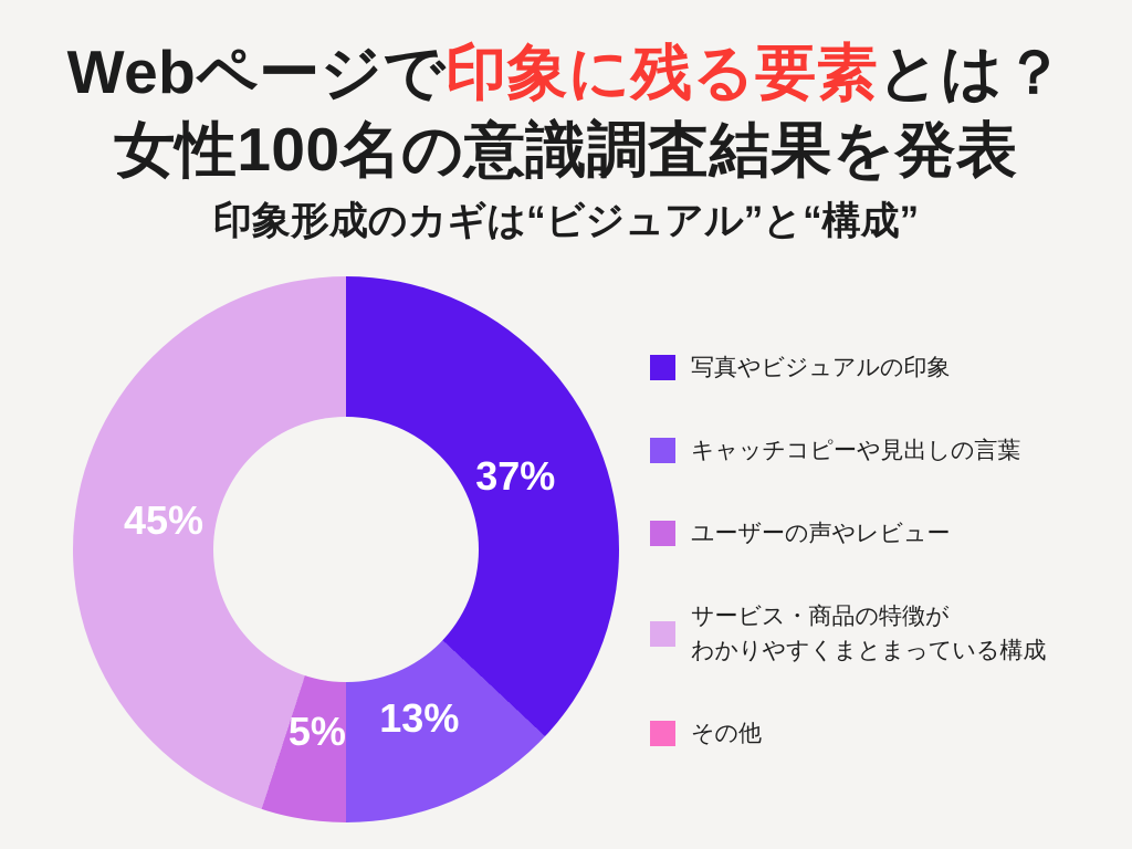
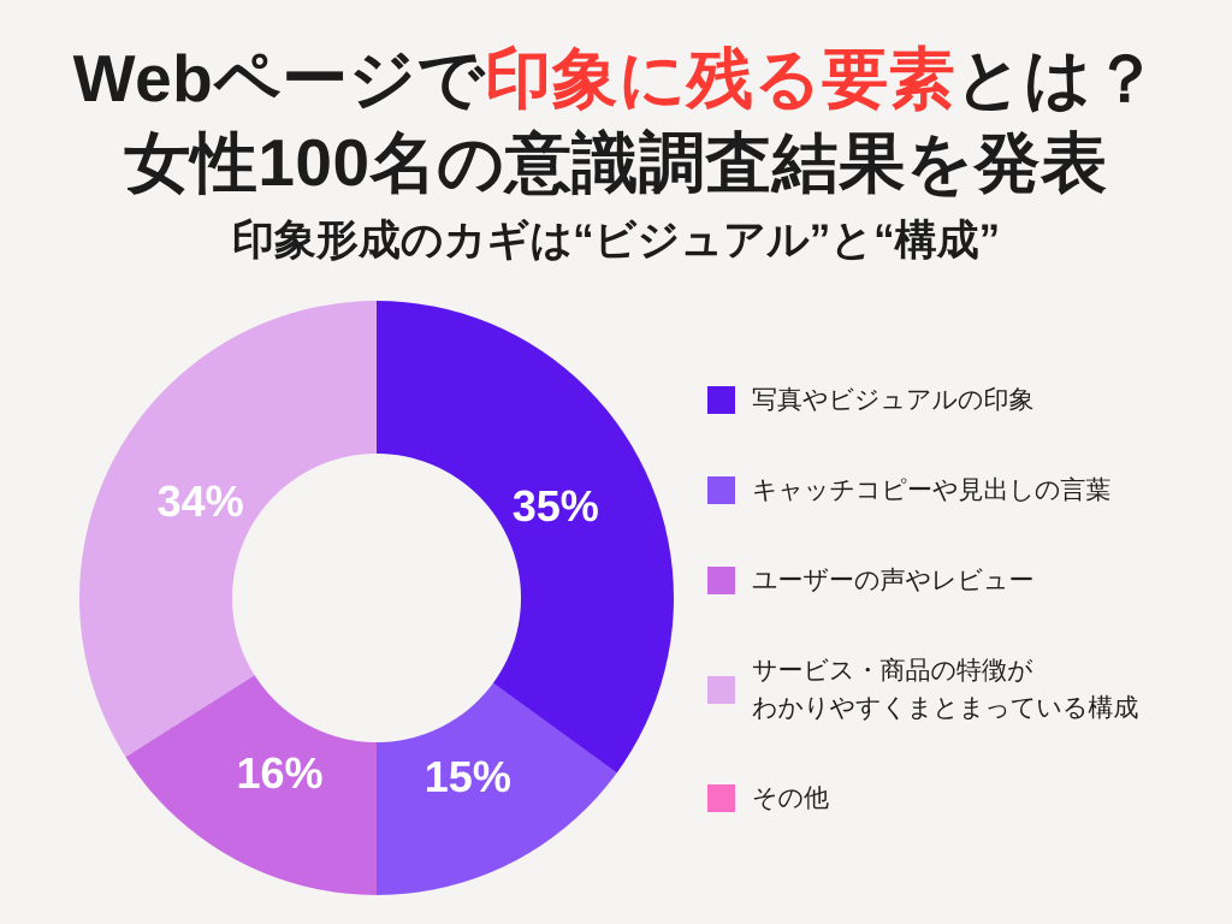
写真やビジュアルの印象: 37% -> 35%
キャッチコピーや見出しの言葉: 13% -> 15%
ユーザーの声やレビュー: 5% -> 16%
サービス・商品の特徴がわかりやすくまとまっている構成: 45% -> 34%
